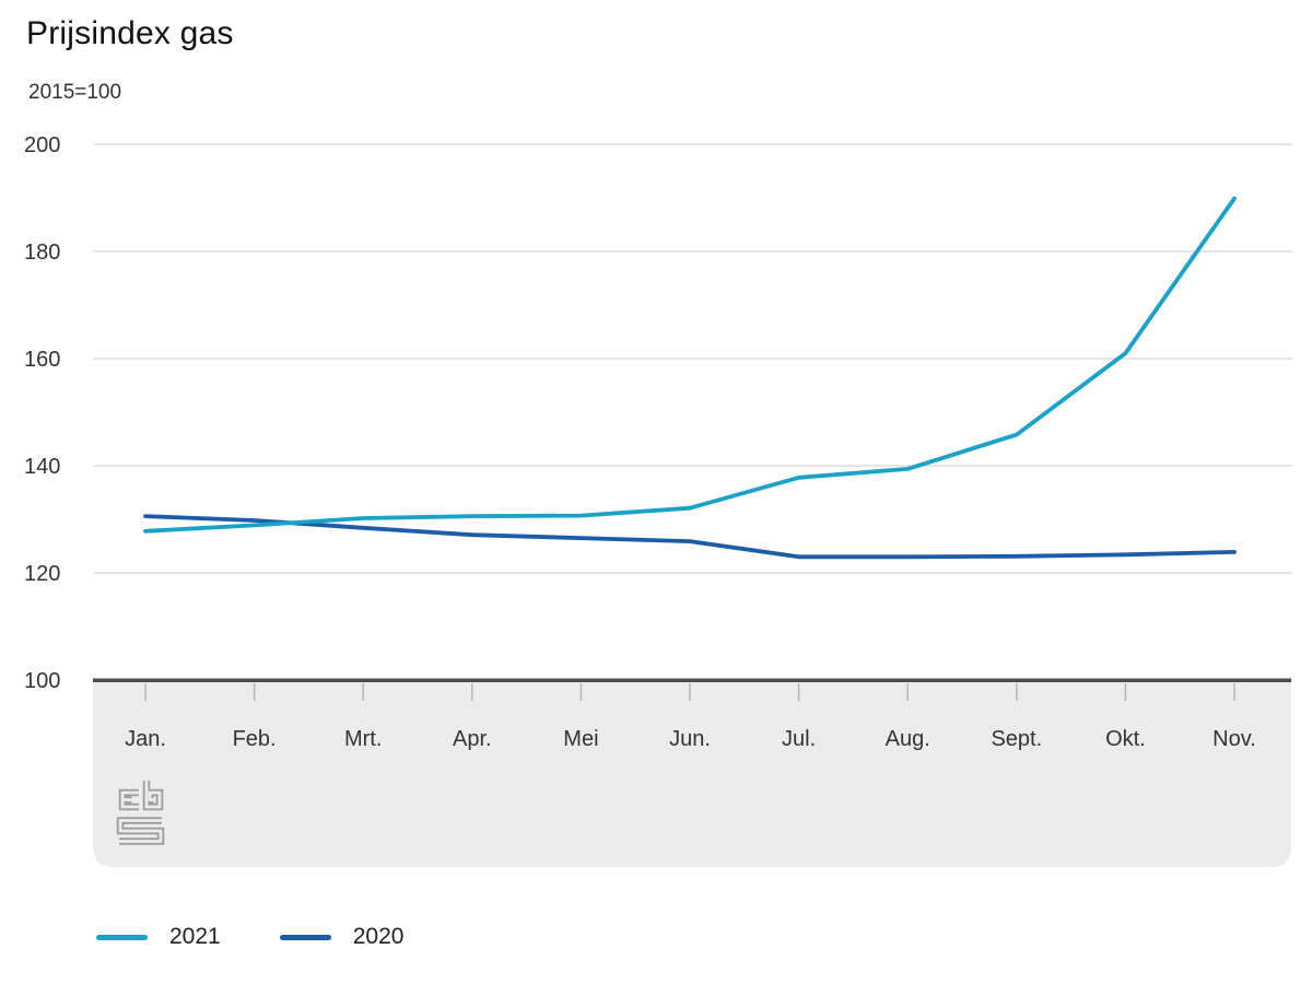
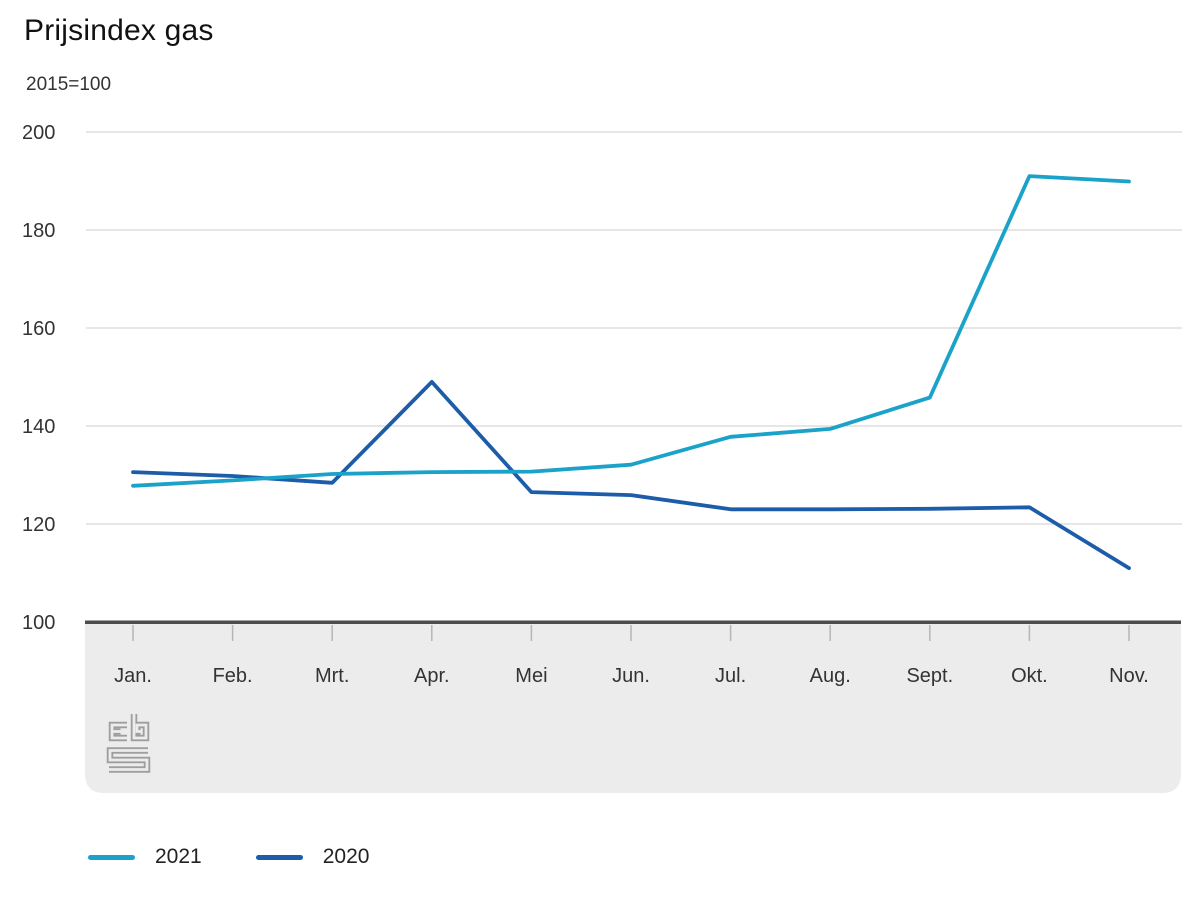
2020/Apr.: 127 -> 149
2021/Okt.: 161 -> 191
2020/Nov.: 124 -> 111
